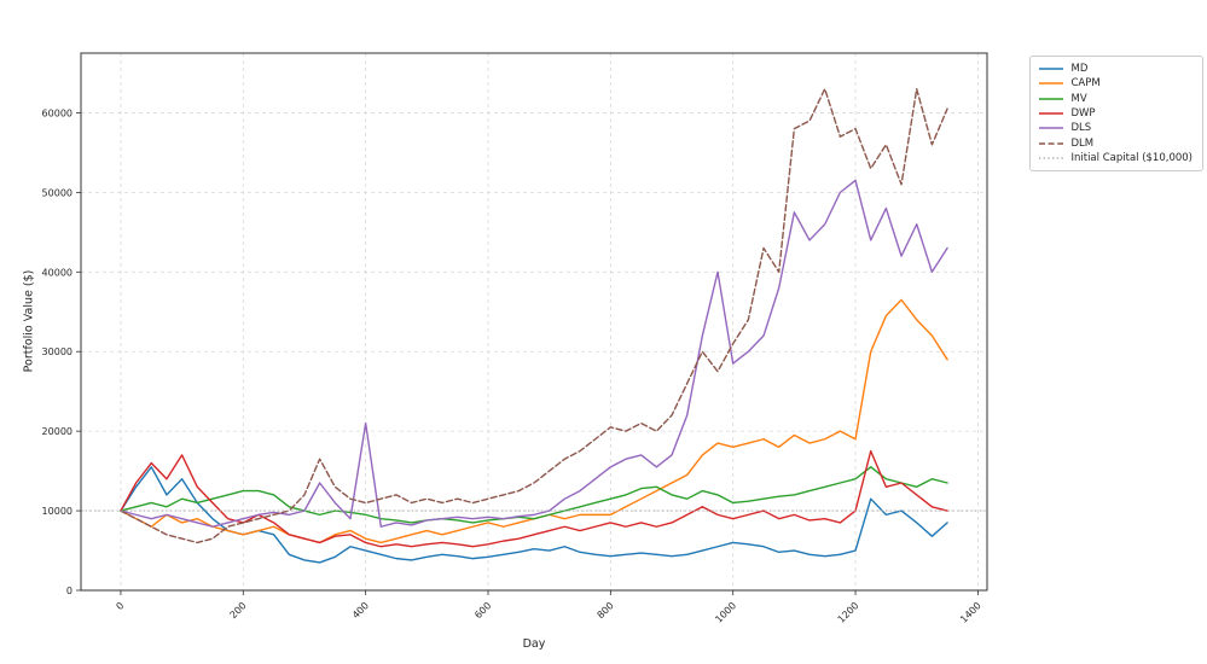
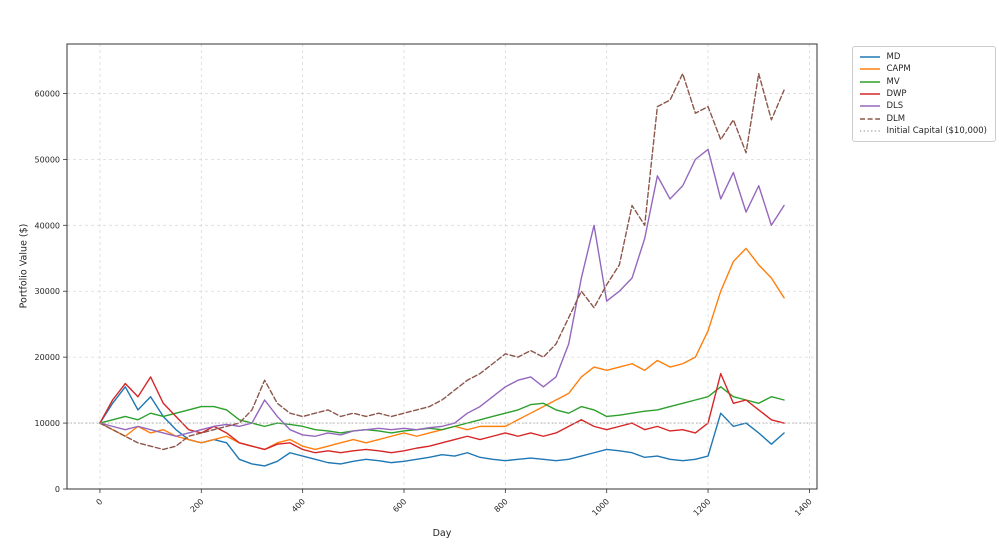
DLS/400: 21000 -> 8000
CAPM/1200: 19000 -> 24000
